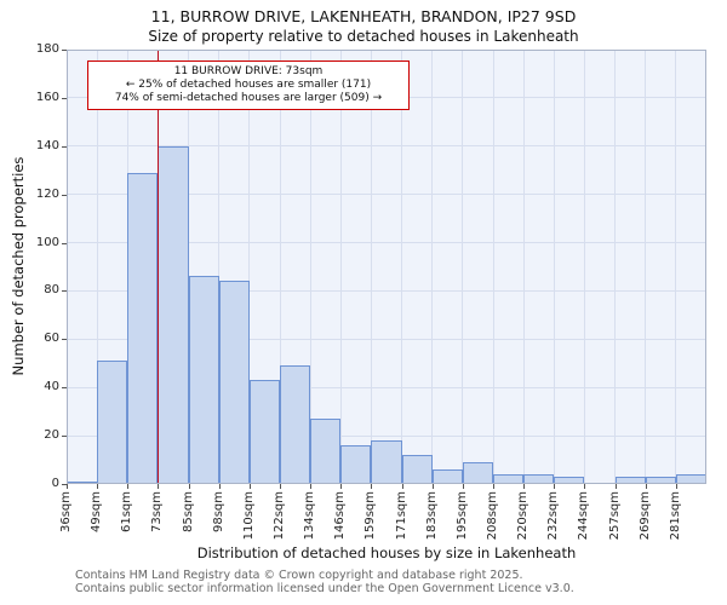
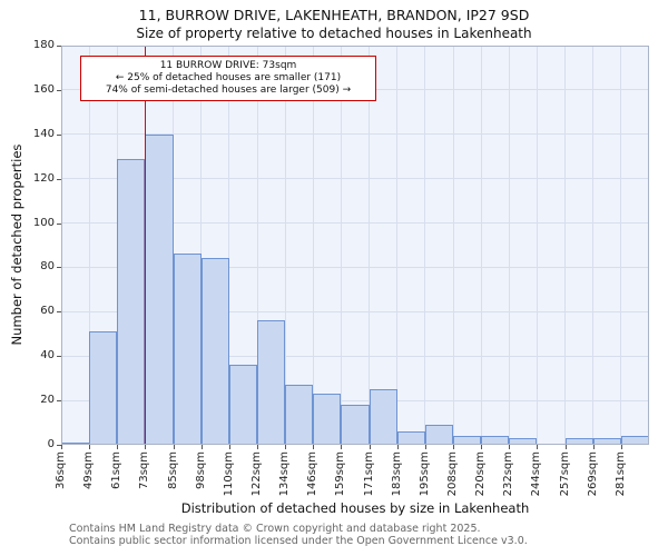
110sqm: 43 -> 36
122sqm: 49 -> 56
146sqm: 16 -> 23
171sqm: 12 -> 25
